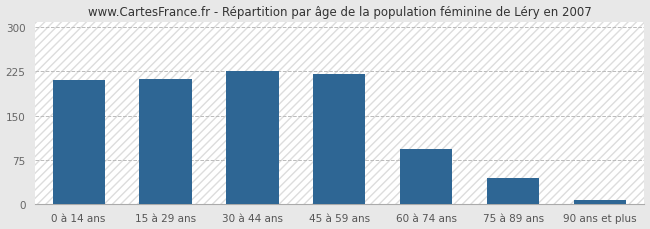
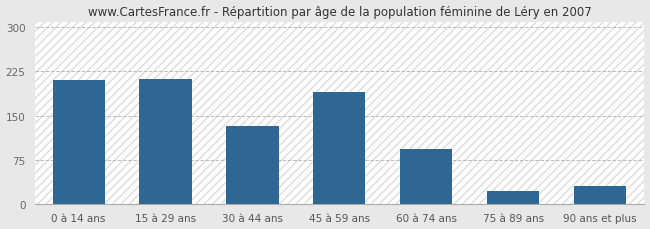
30 à 44 ans: 226 -> 132
45 à 59 ans: 220 -> 190
75 à 89 ans: 43 -> 22
90 ans et plus: 6 -> 30
